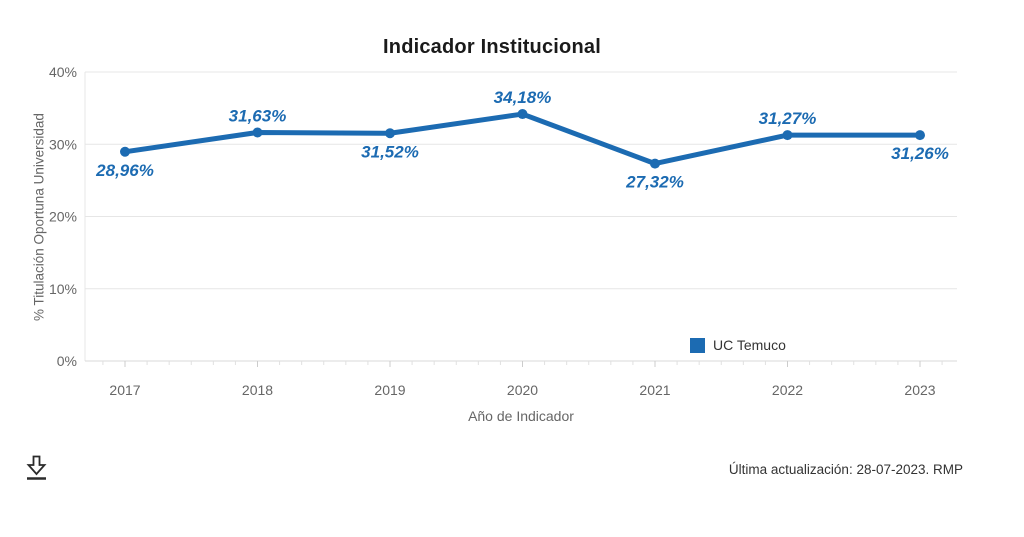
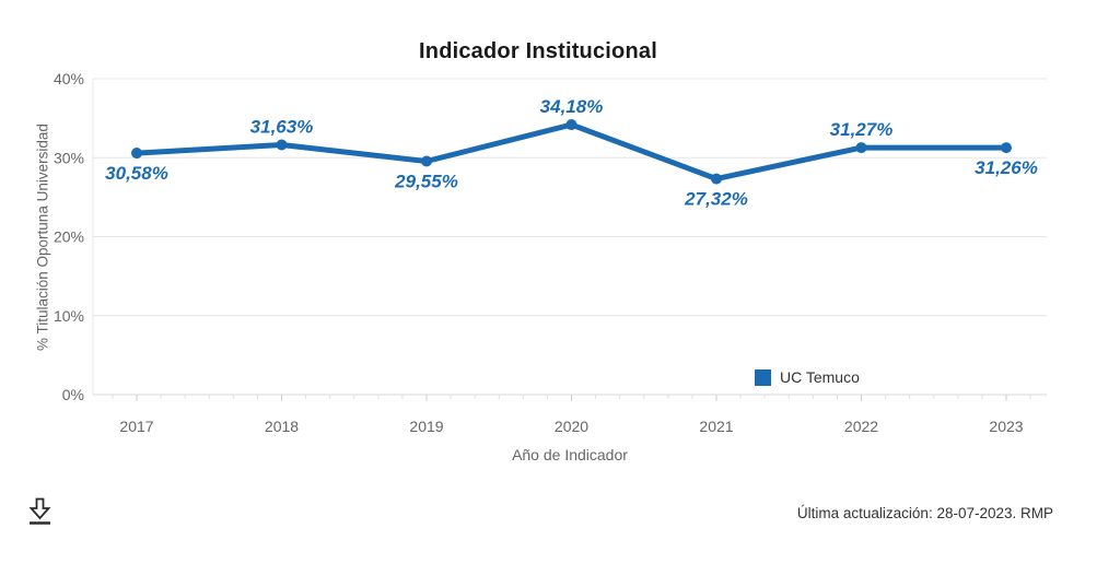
2017: 28,96% -> 30,58%
2019: 31,52% -> 29,55%
